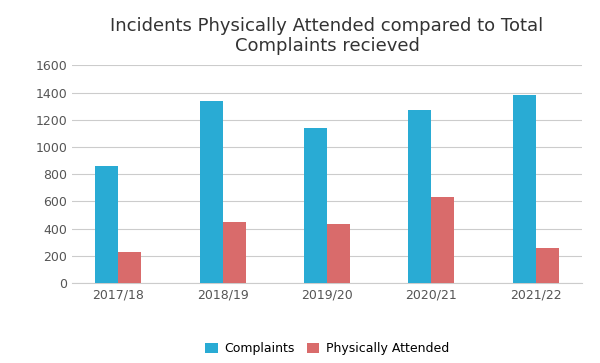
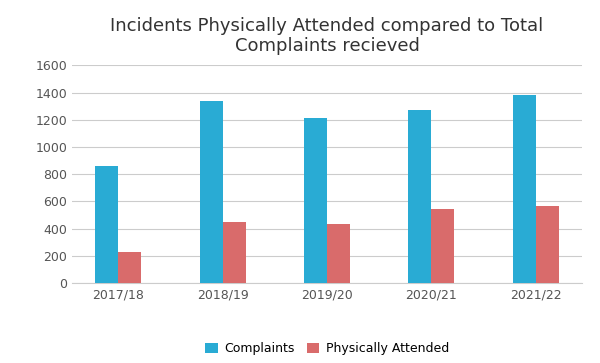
Complaints/2019/20: 1140 -> 1220
Physically Attended/2020/21: 630 -> 540
Physically Attended/2021/22: 260 -> 570
